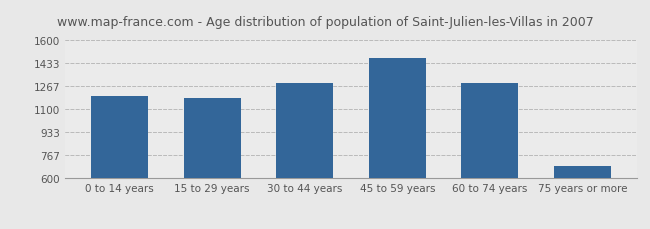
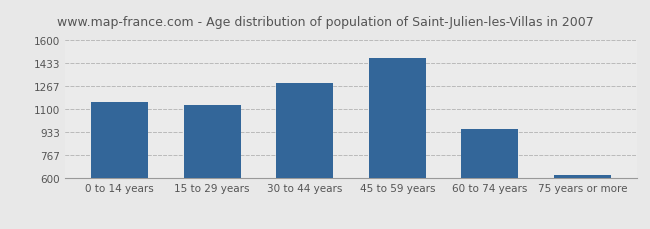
0 to 14 years: 1200 -> 1150
15 to 29 years: 1180 -> 1130
60 to 74 years: 1290 -> 960
75 years or more: 690 -> 630
